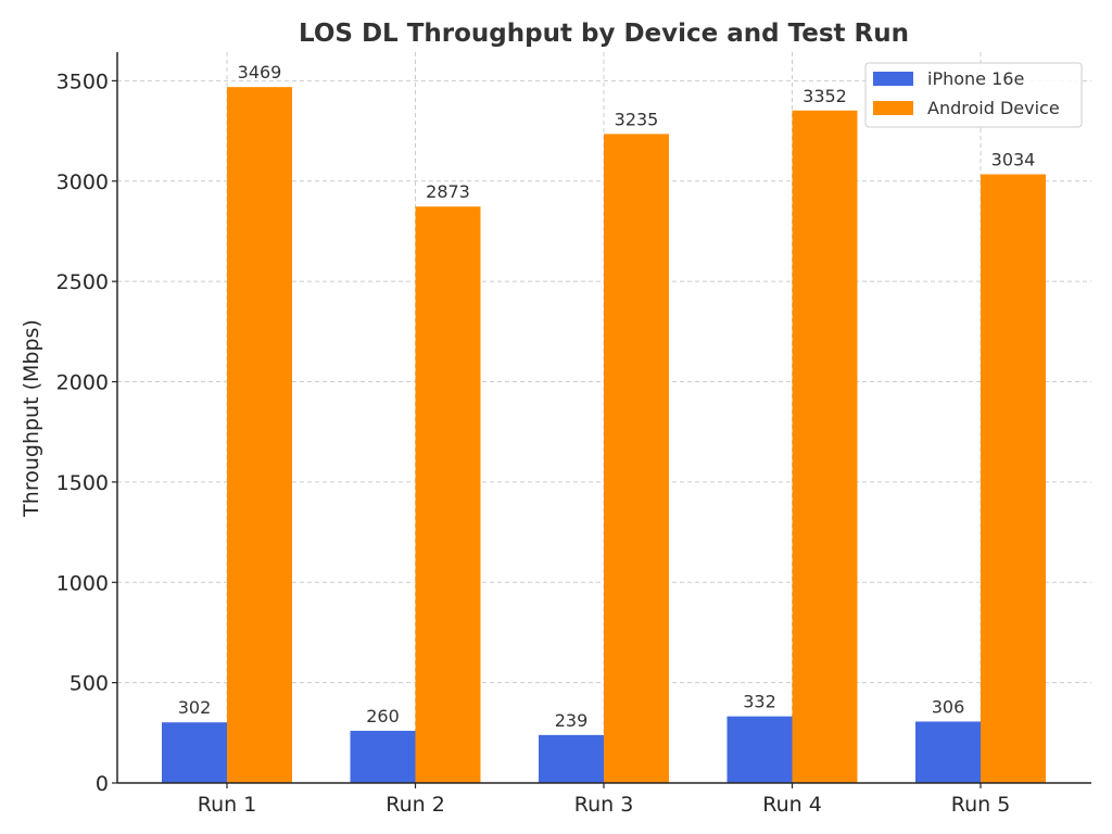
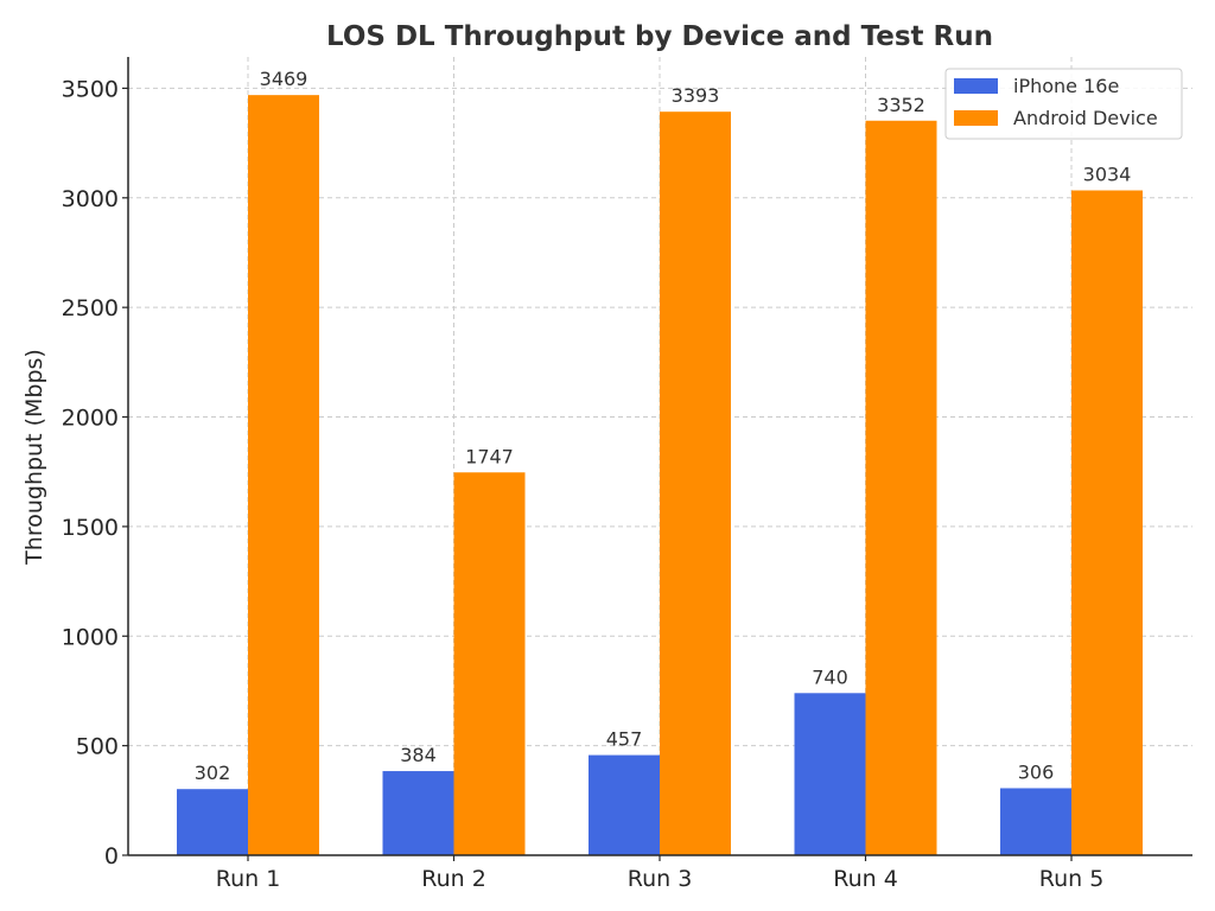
iPhone 16e/Run 2: 260 -> 384
Android Device/Run 2: 2873 -> 1747
iPhone 16e/Run 3: 239 -> 457
Android Device/Run 3: 3235 -> 3393
iPhone 16e/Run 4: 332 -> 740
